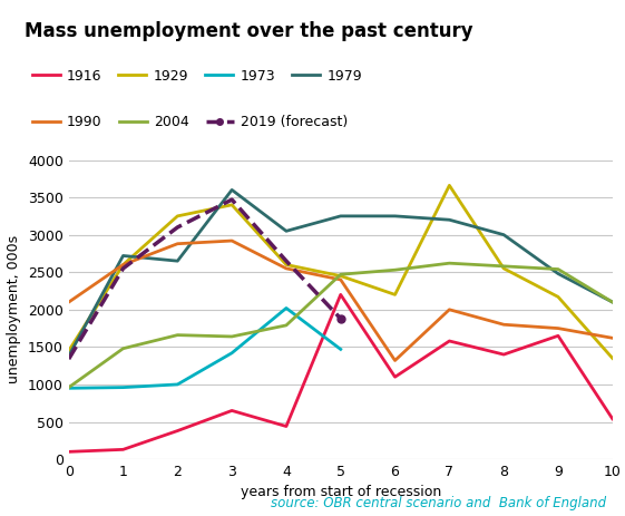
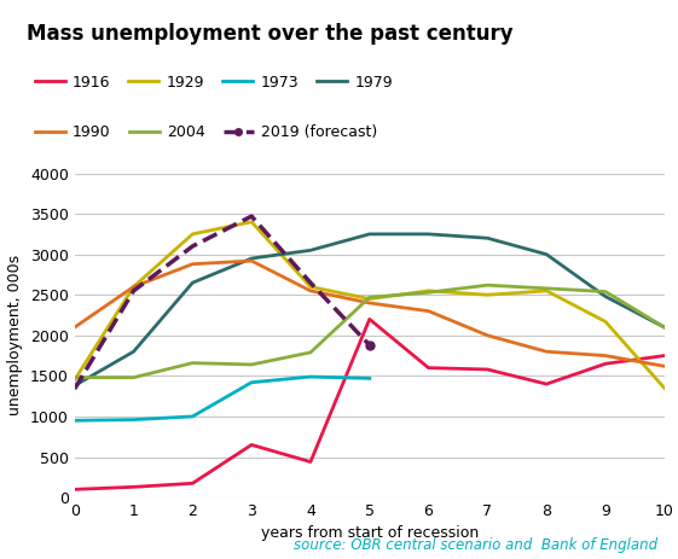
2004/0: 960 -> 1480
1979/1: 2720 -> 1800
1916/2: 380 -> 180
1979/3: 3600 -> 2950
1973/4: 2020 -> 1490
1916/6: 1100 -> 1600
1929/6: 2200 -> 2550
1990/6: 1320 -> 2300
1929/7: 3660 -> 2500
1916/10: 540 -> 1750
